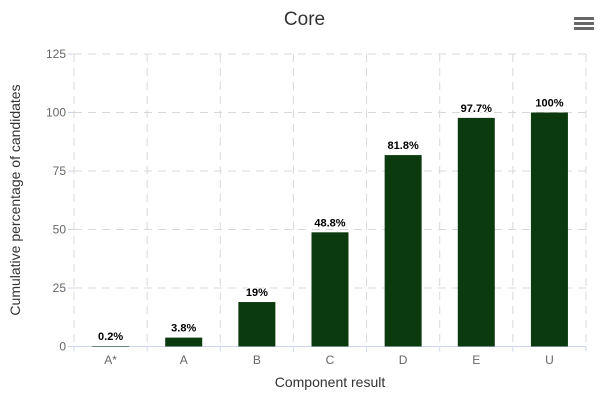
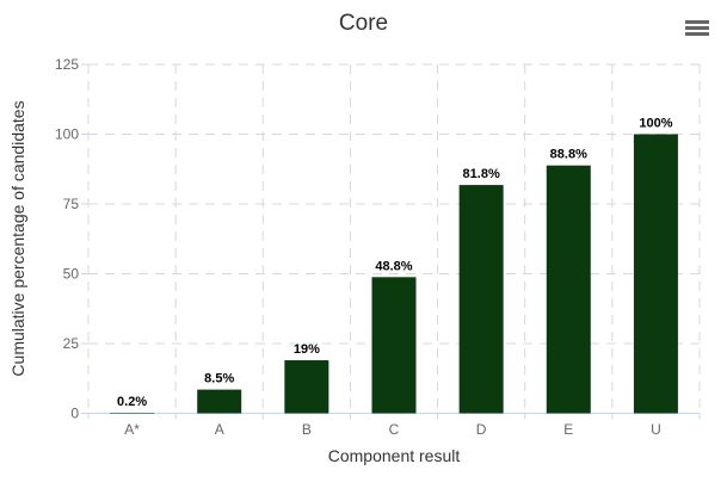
A: 3.8% -> 8.5%
E: 97.7% -> 88.8%
